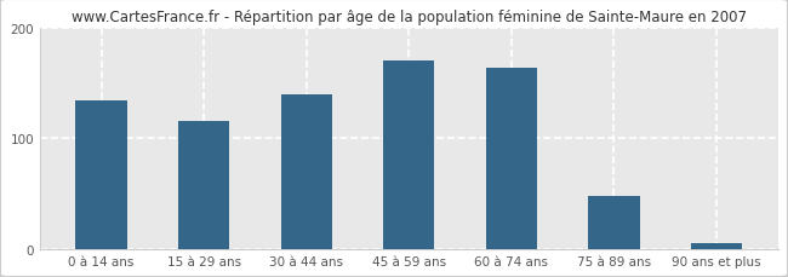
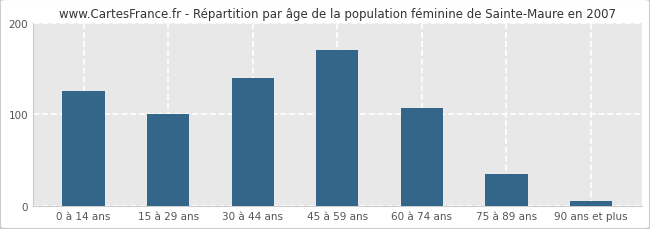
0 à 14 ans: 134 -> 125
15 à 29 ans: 116 -> 100
60 à 74 ans: 164 -> 107
75 à 89 ans: 48 -> 35
